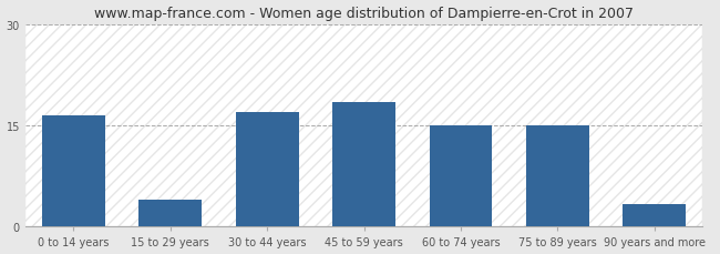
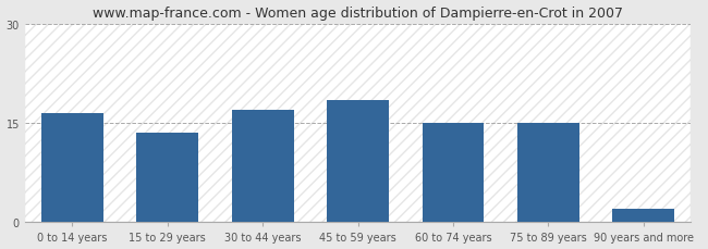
15 to 29 years: 4.0 -> 13.5
90 years and more: 3.4 -> 2.0
